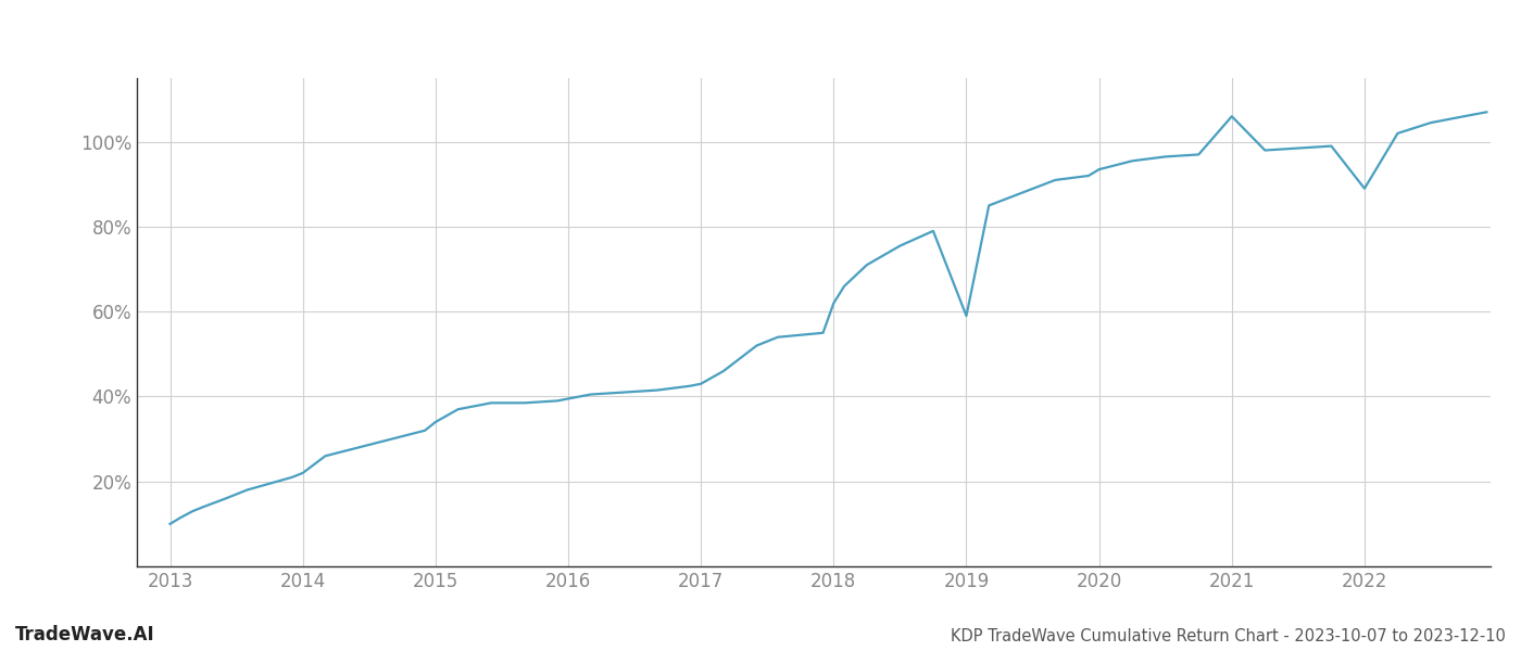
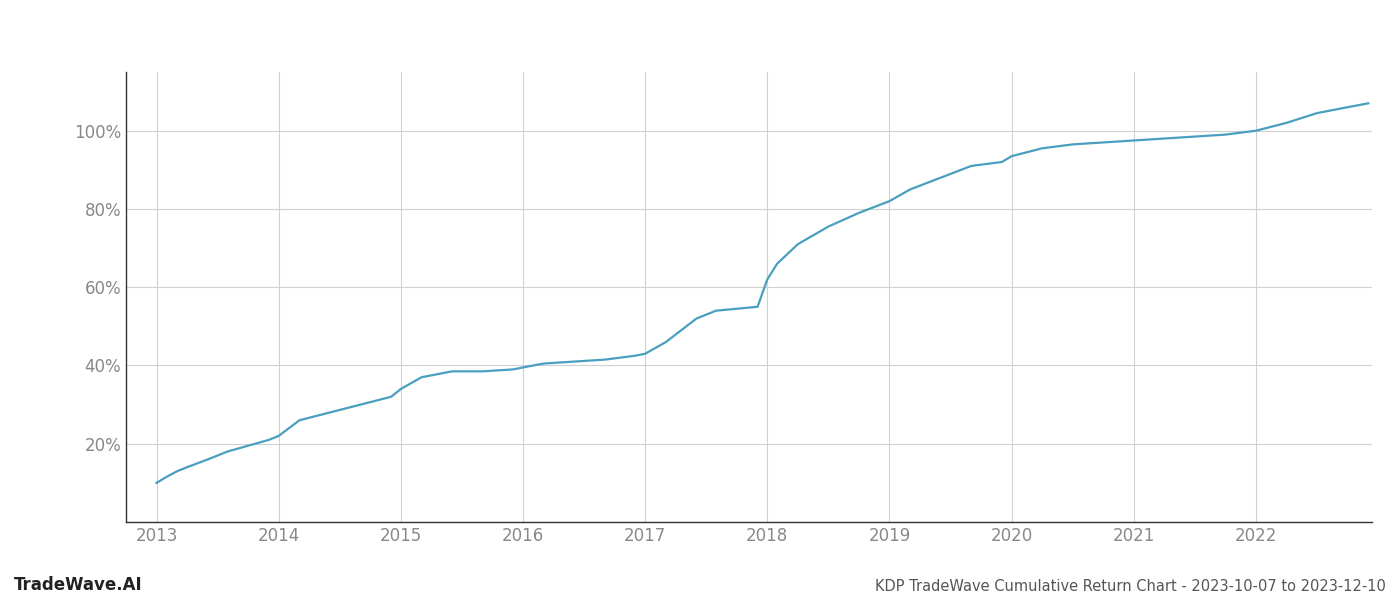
2019: 59.0% -> 82.0%
2021: 106.0% -> 97.5%
2022: 89.0% -> 100.0%
